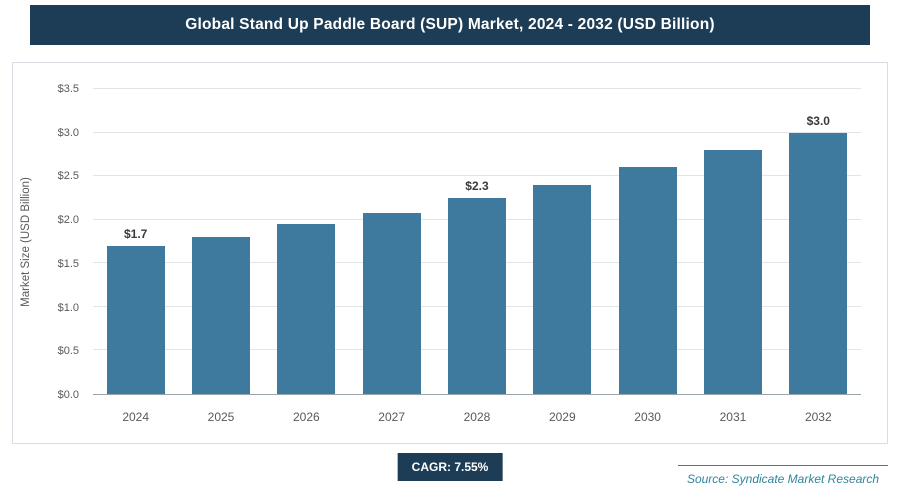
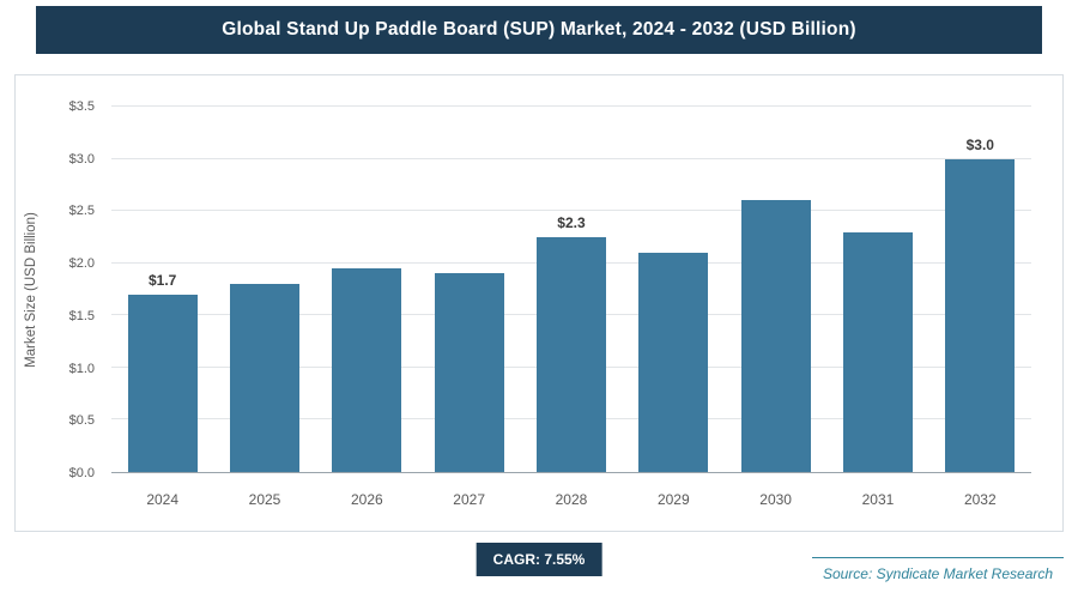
2027: $2.1 -> $1.9
2029: $2.4 -> $2.1
2031: $2.8 -> $2.3
